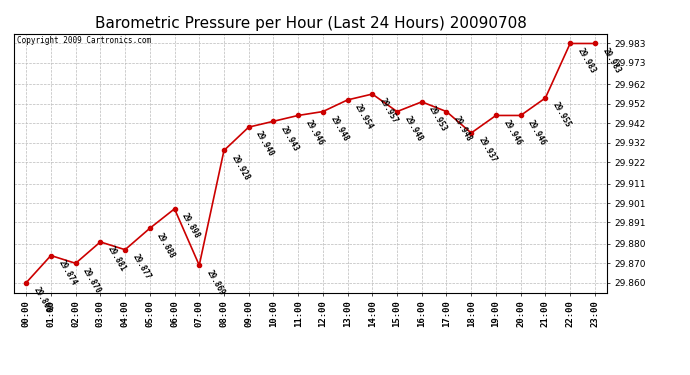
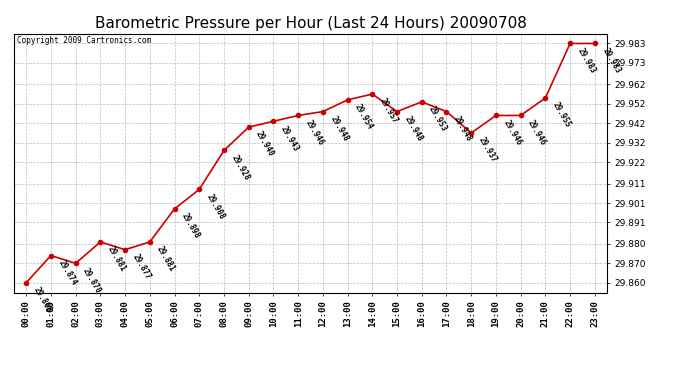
05:00: 29.888 -> 29.881
07:00: 29.869 -> 29.908
